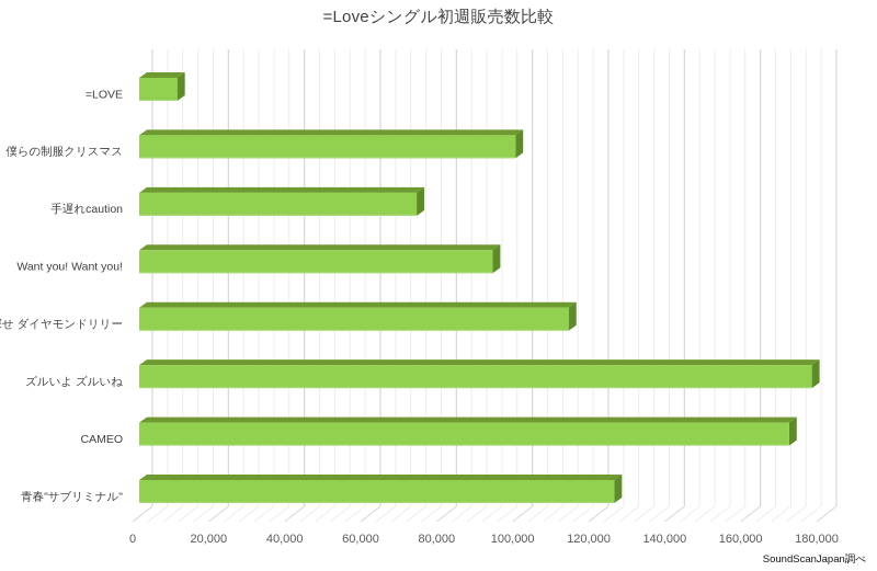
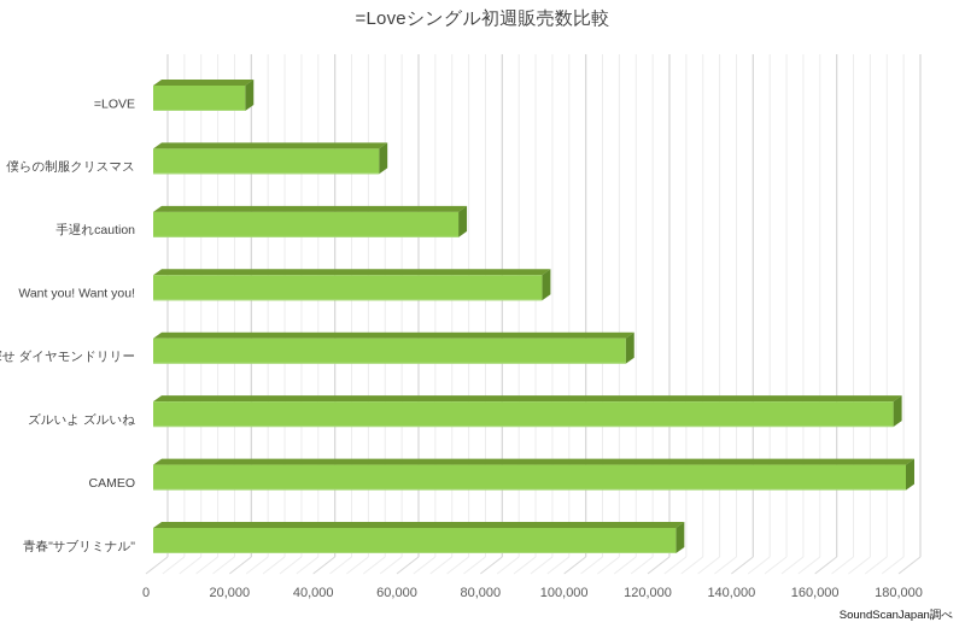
=LOVE: 10000 -> 22000
僕らの制服クリスマス: 99000 -> 54000
CAMEO: 171000 -> 180000
